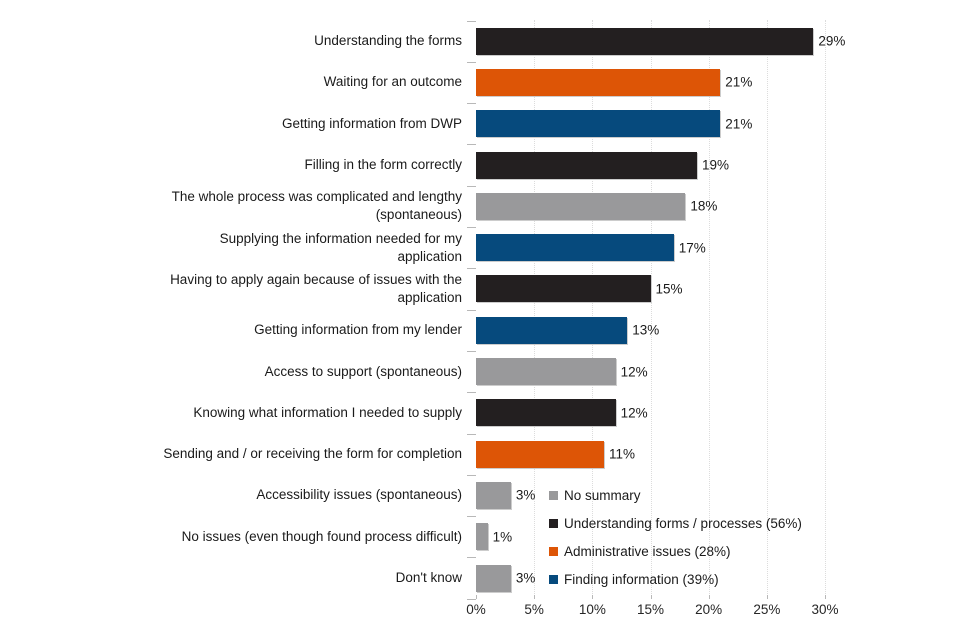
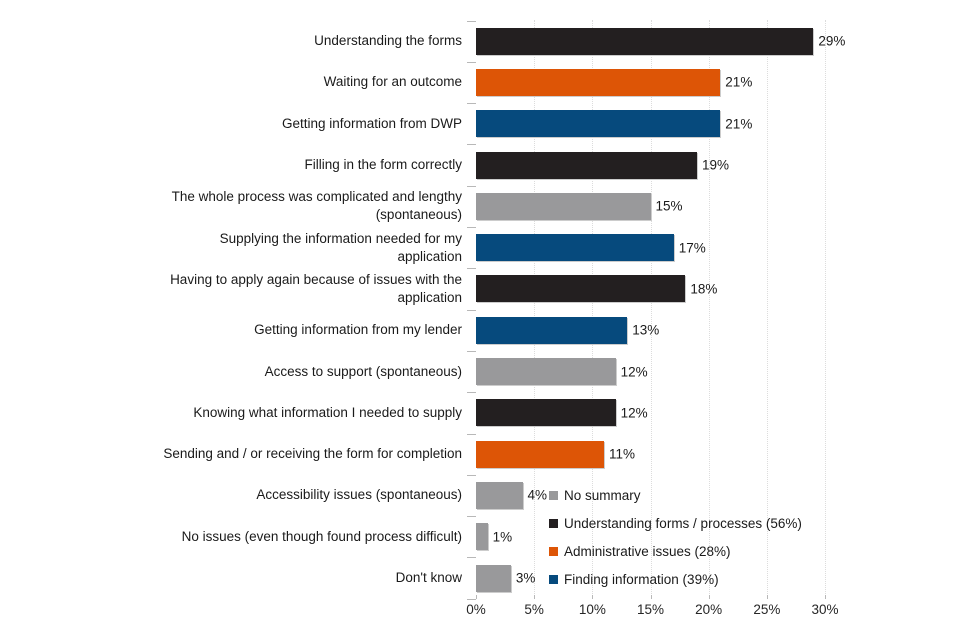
The whole process was complicated and lengthy (spontaneous): 18% -> 15%
Having to apply again because of issues with the application: 15% -> 18%
Accessibility issues (spontaneous): 3% -> 4%
